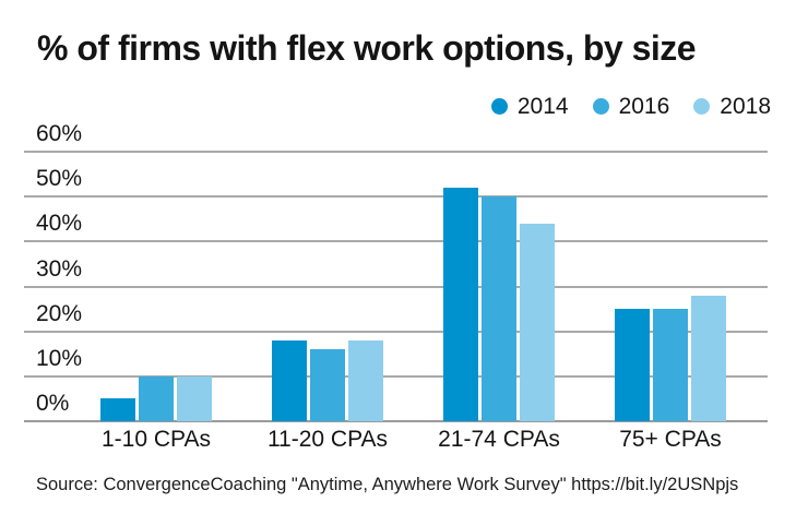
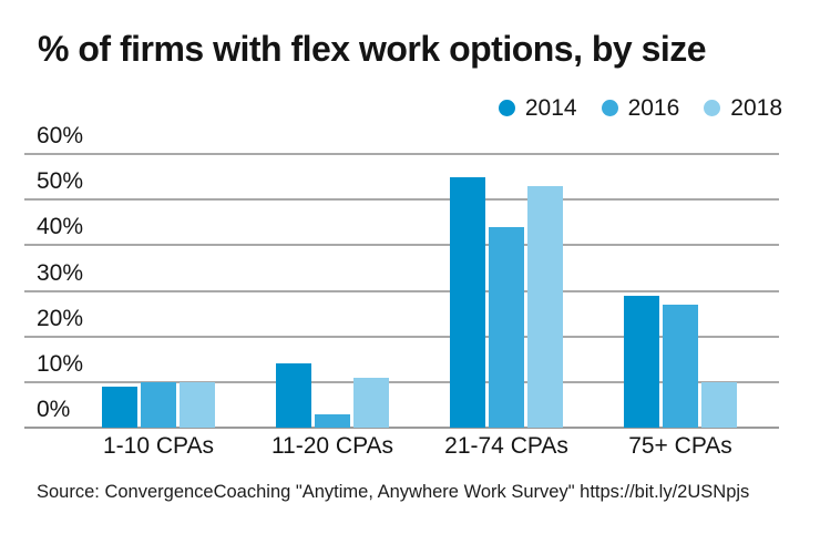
2014/1-10 CPAs: 5% -> 9%
2014/11-20 CPAs: 18% -> 14%
2016/11-20 CPAs: 16% -> 3%
2018/11-20 CPAs: 18% -> 11%
2014/21-74 CPAs: 52% -> 55%
2016/21-74 CPAs: 50% -> 44%
2018/21-74 CPAs: 44% -> 53%
2014/75+ CPAs: 25% -> 29%
2016/75+ CPAs: 25% -> 27%
2018/75+ CPAs: 28% -> 10%
